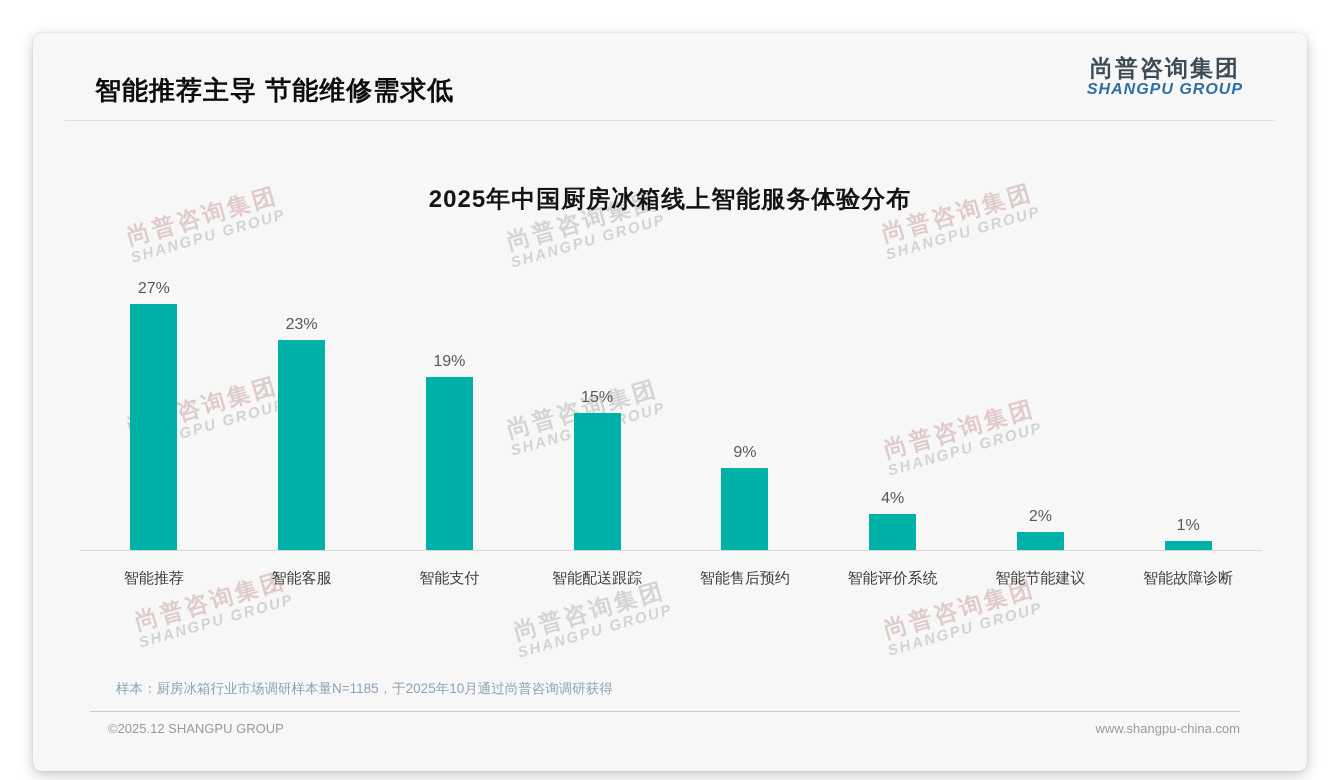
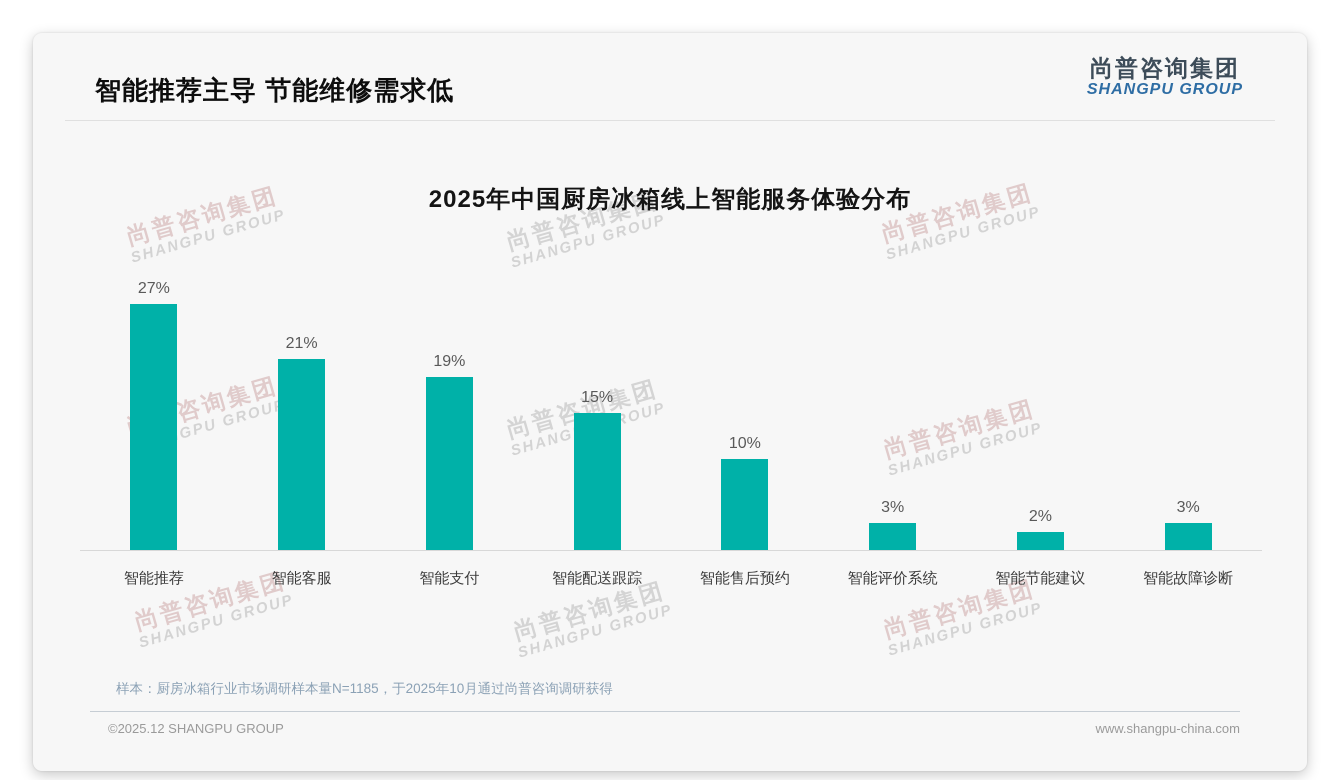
智能客服: 23% -> 21%
智能售后预约: 9% -> 10%
智能评价系统: 4% -> 3%
智能故障诊断: 1% -> 3%
